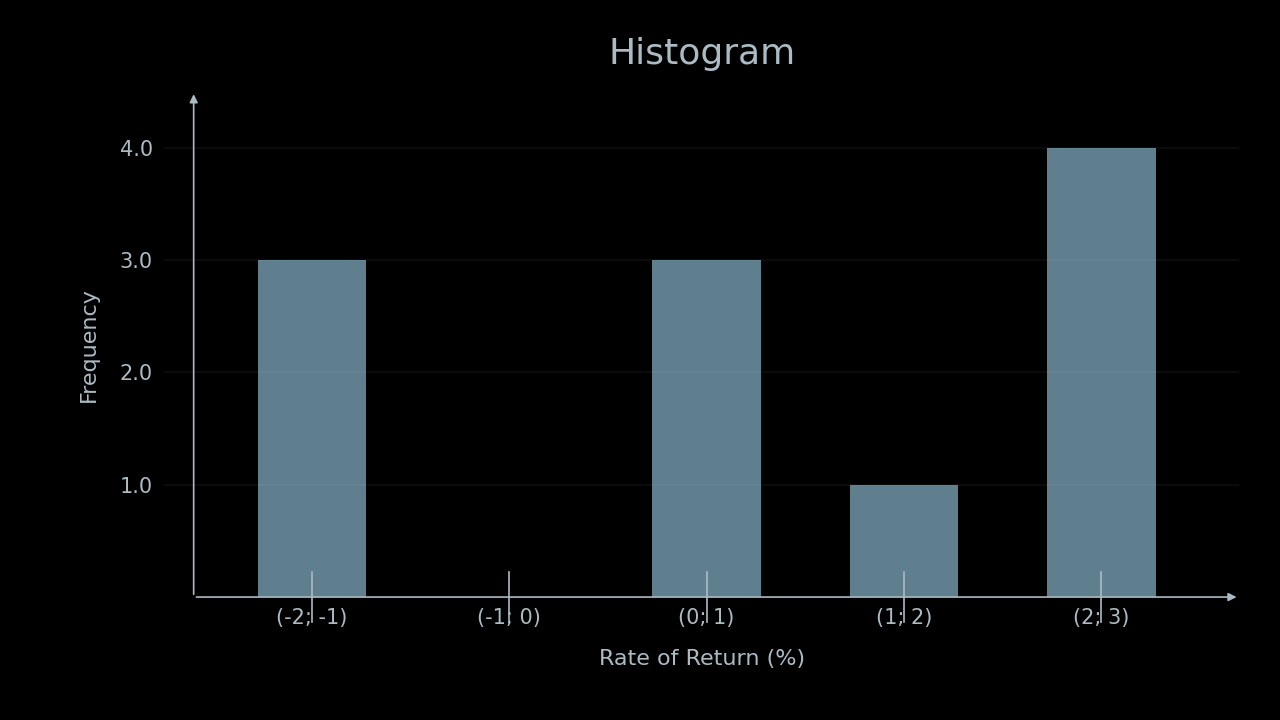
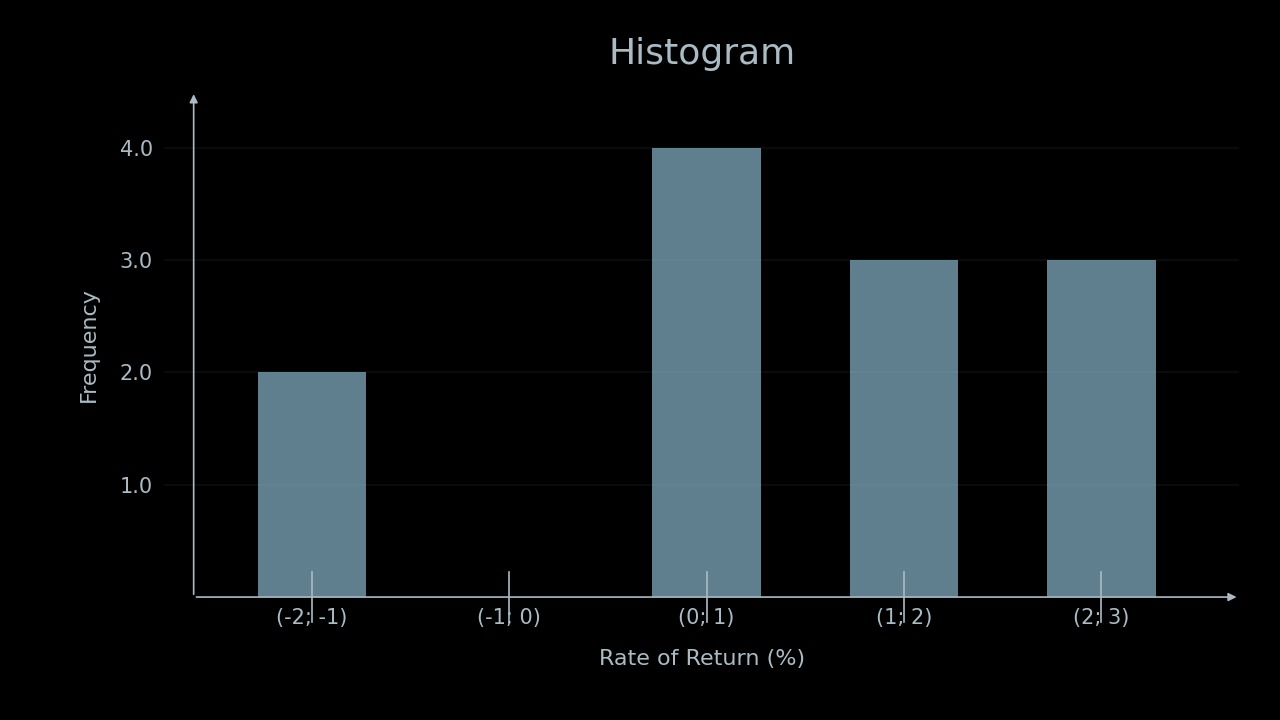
(-2; -1): 3 -> 2
(0; 1): 3 -> 4
(1; 2): 1 -> 3
(2; 3): 4 -> 3
